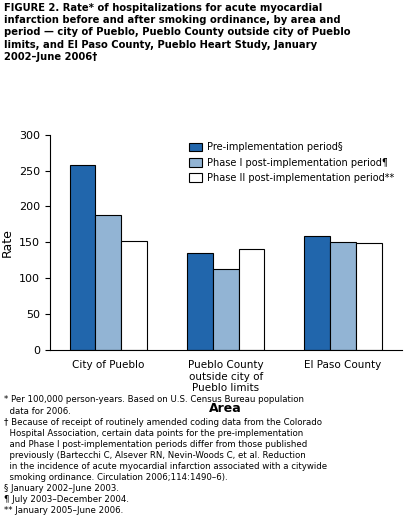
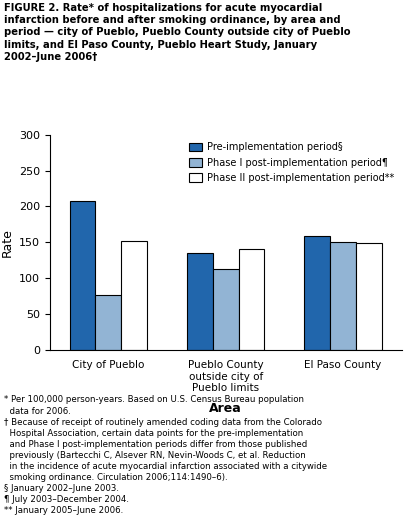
Pre-implementation period§/City of Pueblo: 257 -> 208
Phase I post-implementation period¶/City of Pueblo: 188 -> 76
